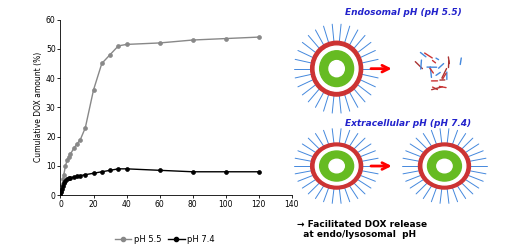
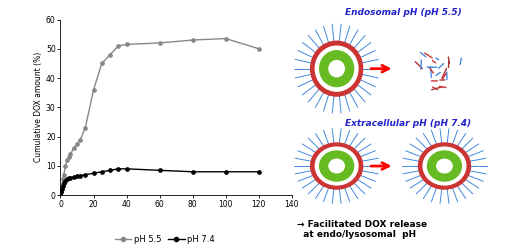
pH 5.5/120: 54.0 -> 50.0
